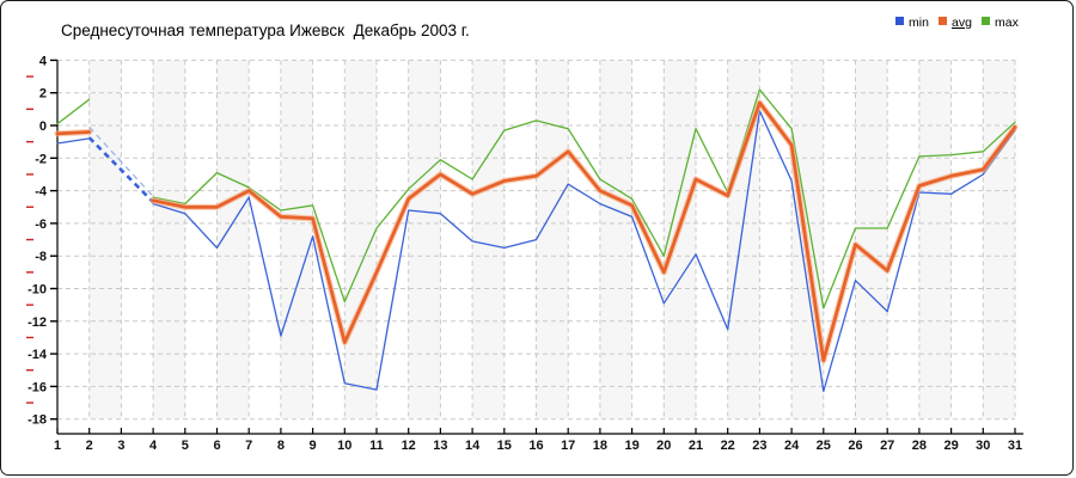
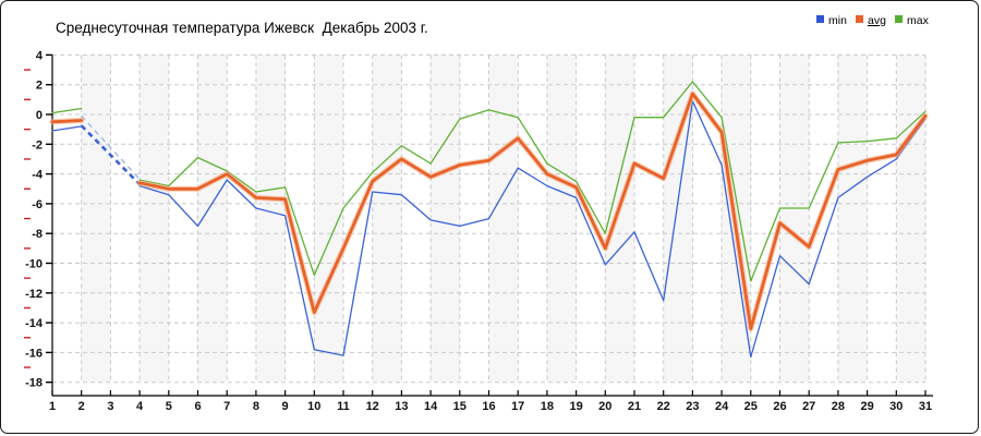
max/2: 1.6 -> 0.4
min/8: -12.9 -> -6.3
min/20: -10.9 -> -10.1
max/22: -4.1 -> -0.2
min/28: -4.1 -> -5.6
